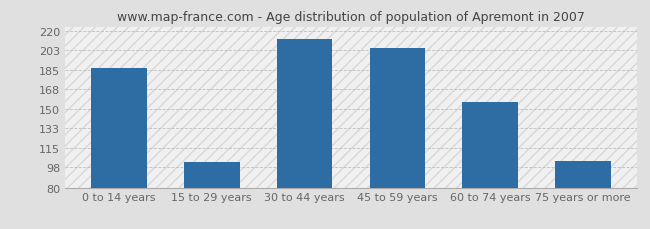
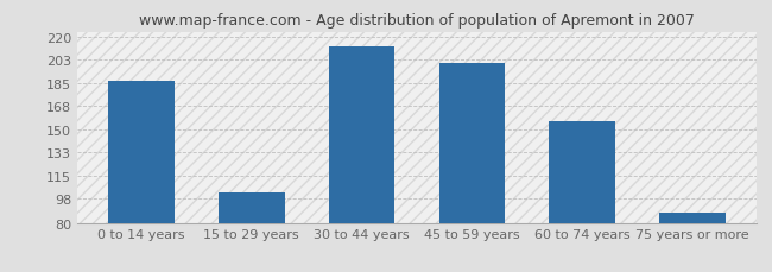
45 to 59 years: 205 -> 200
75 years or more: 104 -> 88
